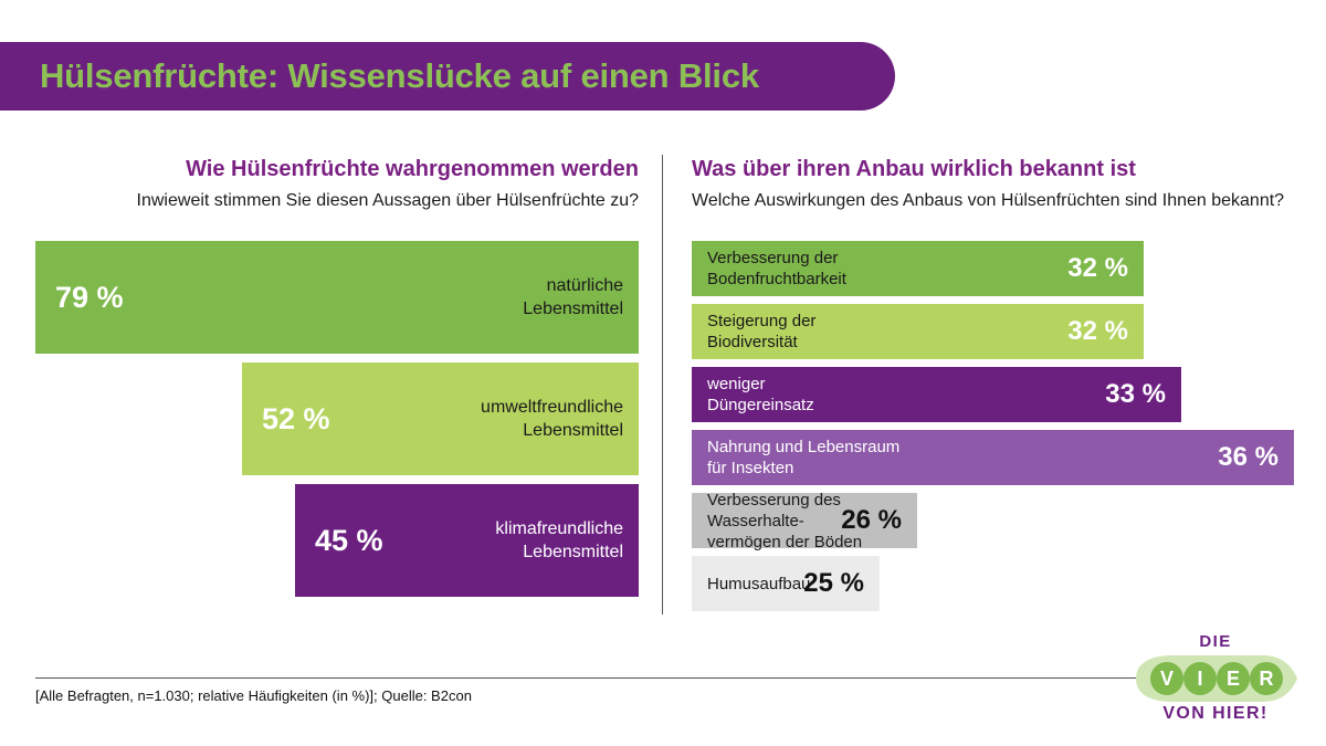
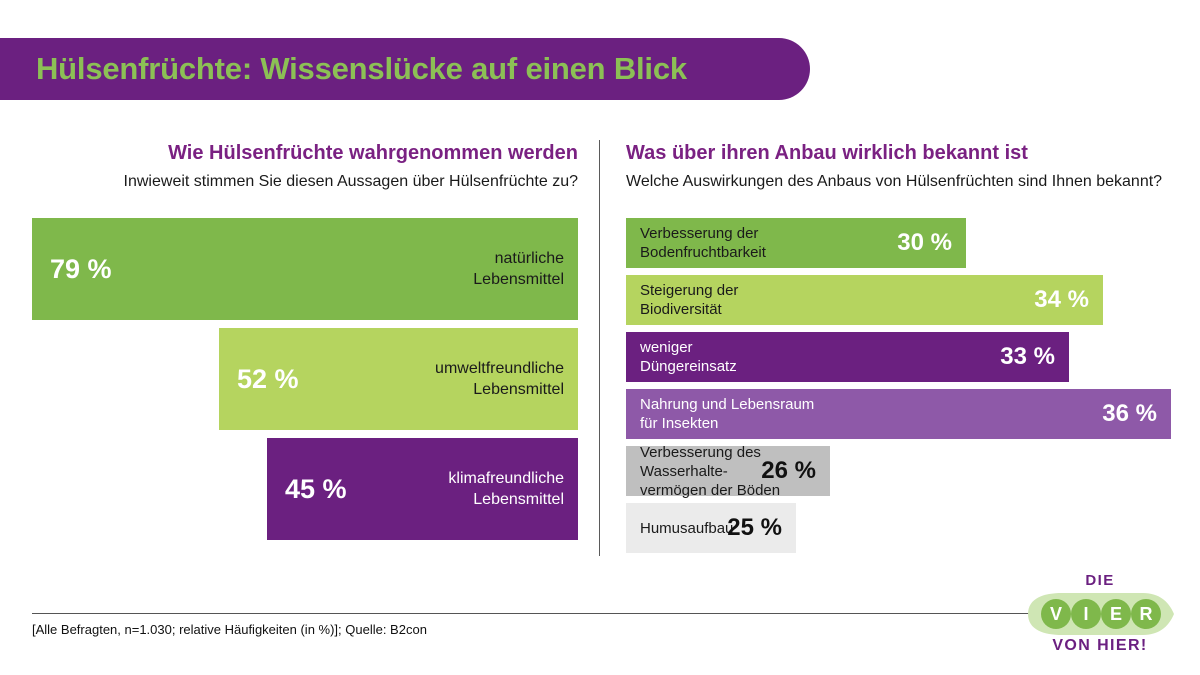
Was über ihren Anbau wirklich bekannt ist/Verbesserung der Bodenfruchtbarkeit: 32 -> 30
Was über ihren Anbau wirklich bekannt ist/Steigerung der Biodiversität: 32 -> 34
